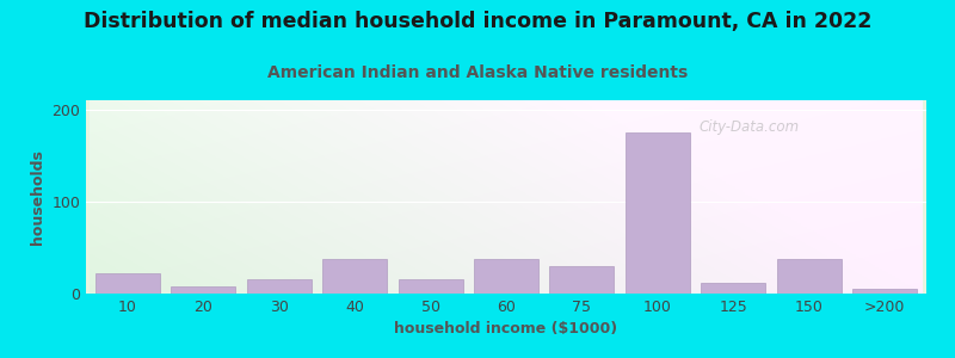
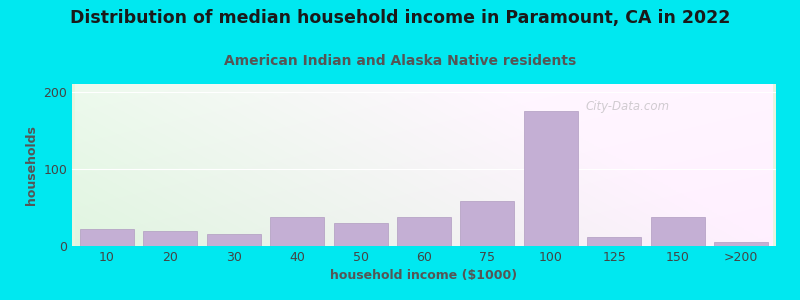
20: 8 -> 20
50: 15 -> 30
75: 30 -> 58
